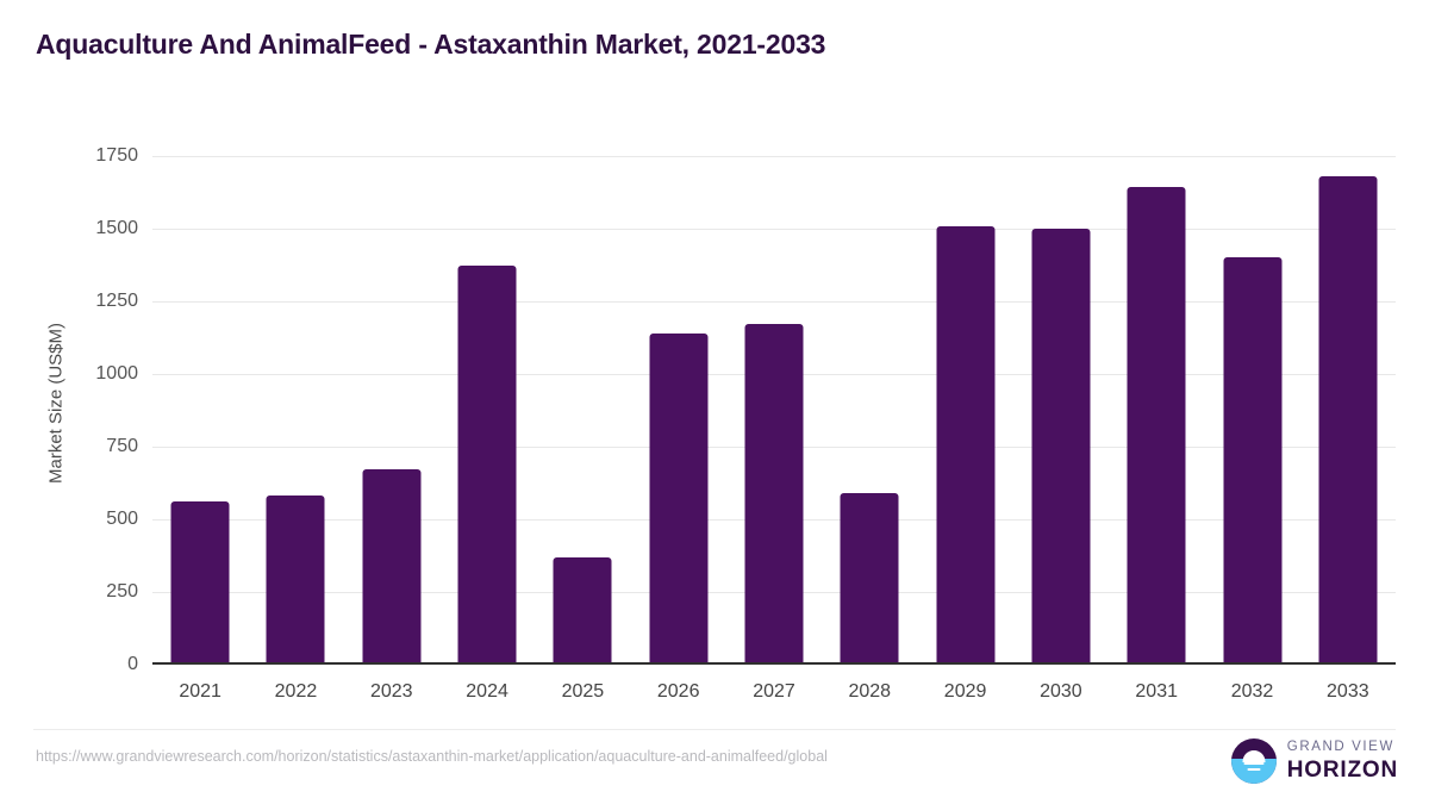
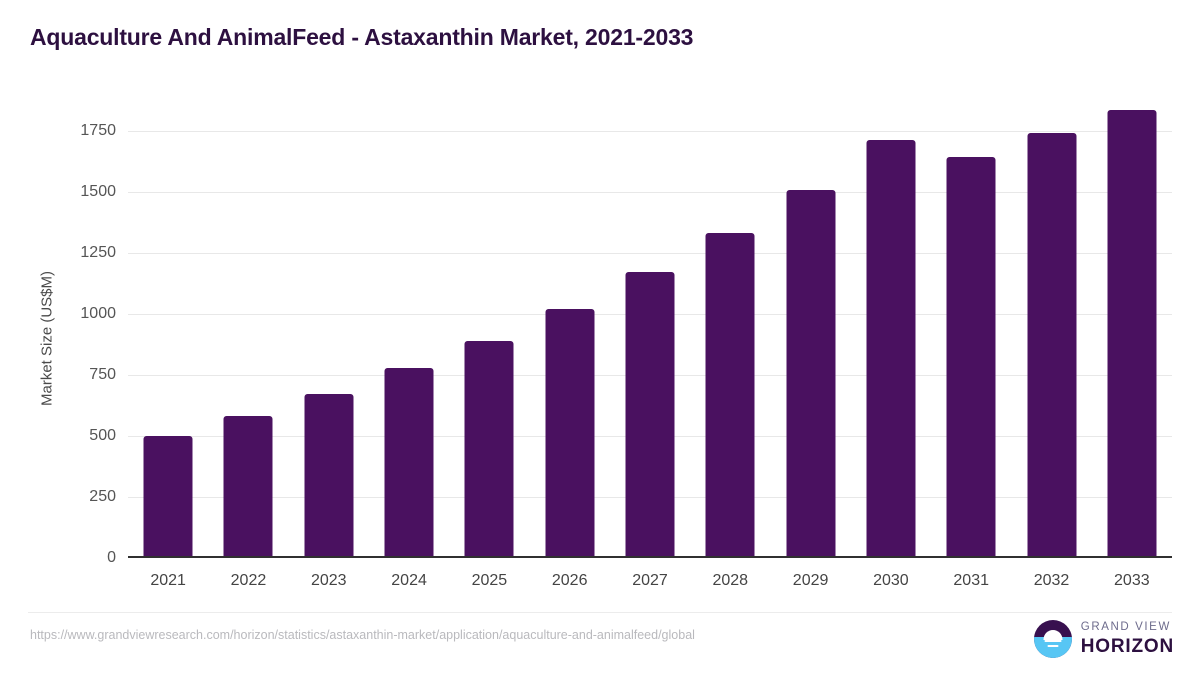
2021: 560 -> 500
2024: 1370 -> 780
2025: 370 -> 890
2026: 1140 -> 1020
2028: 590 -> 1330
2030: 1500 -> 1710
2032: 1400 -> 1740
2033: 1680 -> 1840
